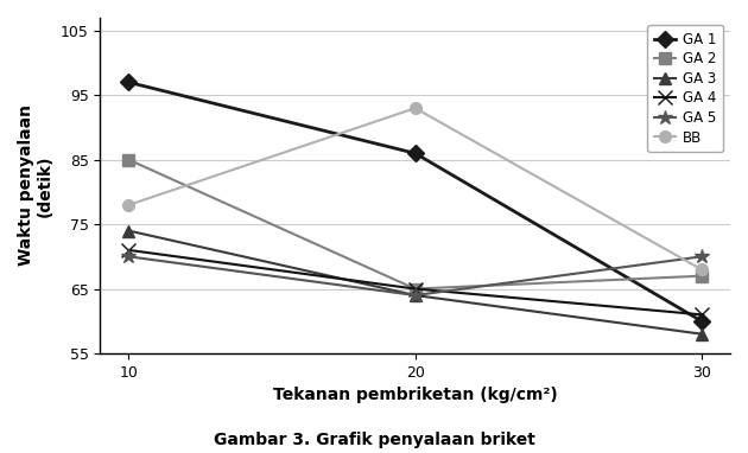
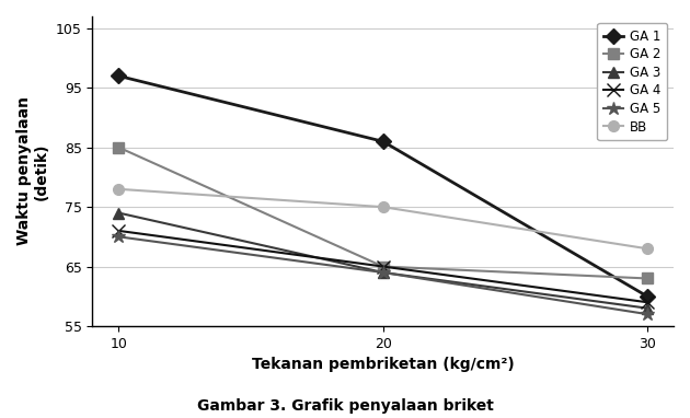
BB/20: 93 -> 75
GA 2/30: 67 -> 63
GA 4/30: 61 -> 59
GA 5/30: 70 -> 57
